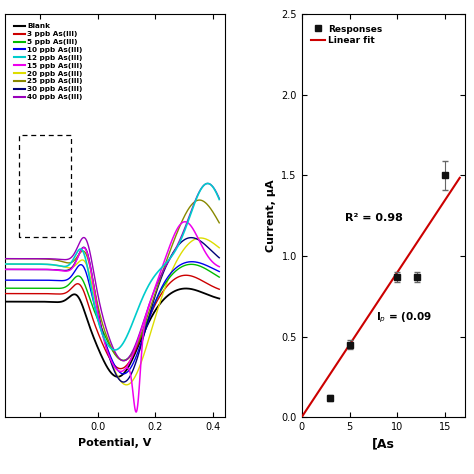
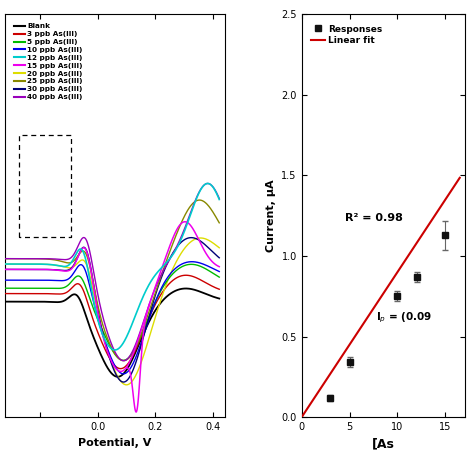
5: 0.45 -> 0.34
10: 0.87 -> 0.75
15: 1.50 -> 1.13
